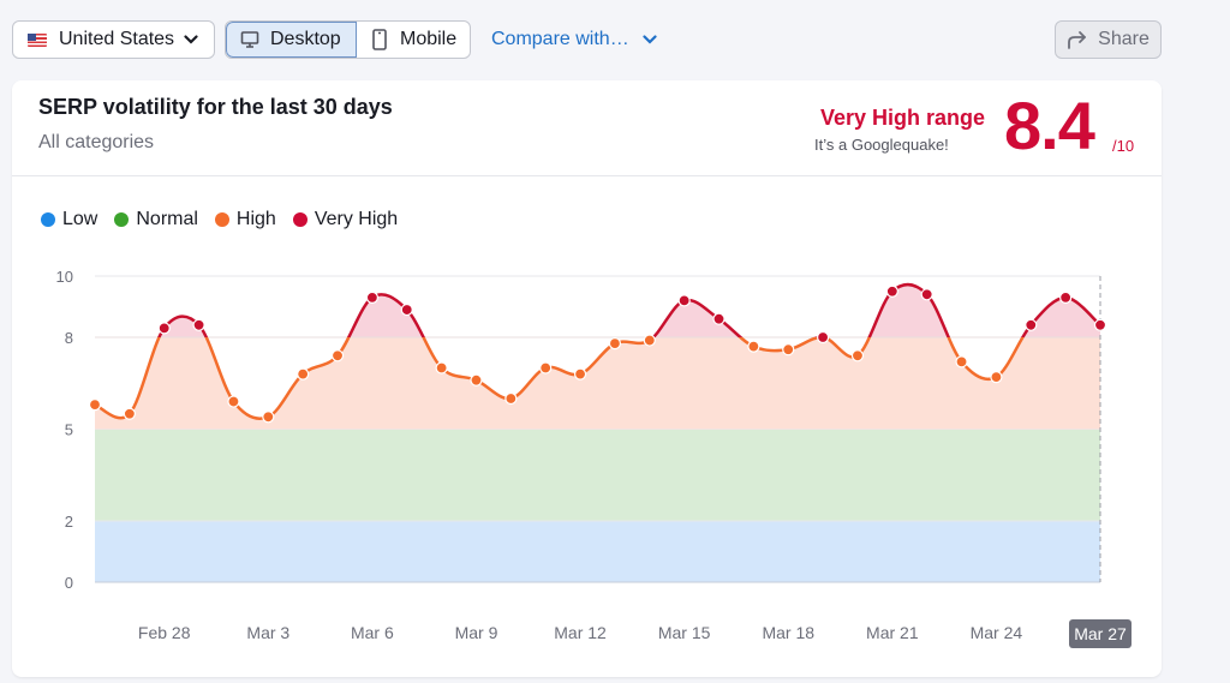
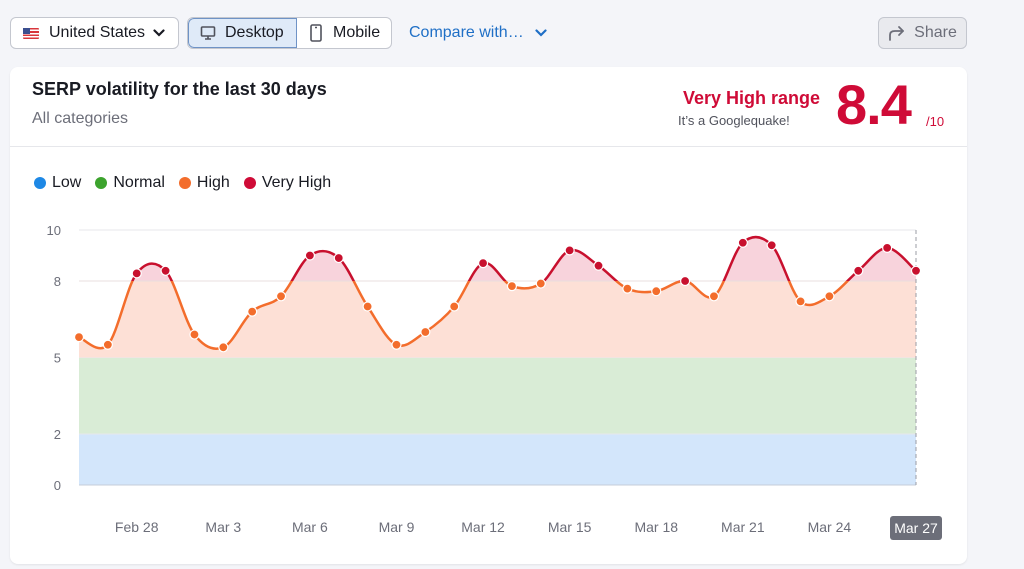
Mar 6: 9.3 -> 9.0
Mar 9: 6.6 -> 5.5
Mar 12: 6.8 -> 8.7
Mar 24: 6.7 -> 7.4
